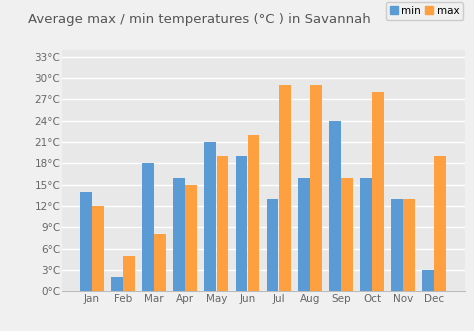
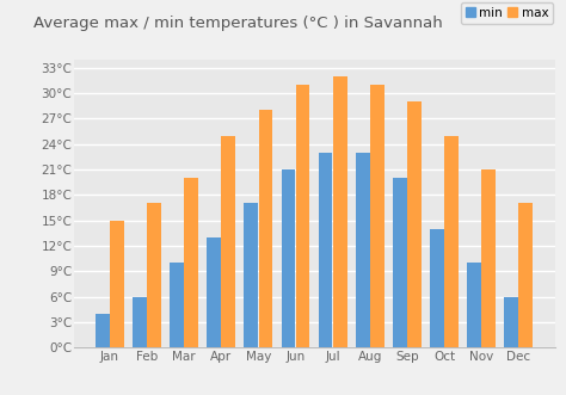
min/Jan: 14°C -> 4°C
max/Jan: 12°C -> 15°C
min/Feb: 2°C -> 6°C
max/Feb: 5°C -> 17°C
min/Mar: 18°C -> 10°C
max/Mar: 8°C -> 20°C
min/Apr: 16°C -> 13°C
max/Apr: 15°C -> 25°C
min/May: 21°C -> 17°C
max/May: 19°C -> 28°C
min/Jun: 19°C -> 21°C
max/Jun: 22°C -> 31°C
min/Jul: 13°C -> 23°C
max/Jul: 29°C -> 32°C
min/Aug: 16°C -> 23°C
max/Aug: 29°C -> 31°C
min/Sep: 24°C -> 20°C
max/Sep: 16°C -> 29°C
min/Oct: 16°C -> 14°C
max/Oct: 28°C -> 25°C
min/Nov: 13°C -> 10°C
max/Nov: 13°C -> 21°C
min/Dec: 3°C -> 6°C
max/Dec: 19°C -> 17°C
